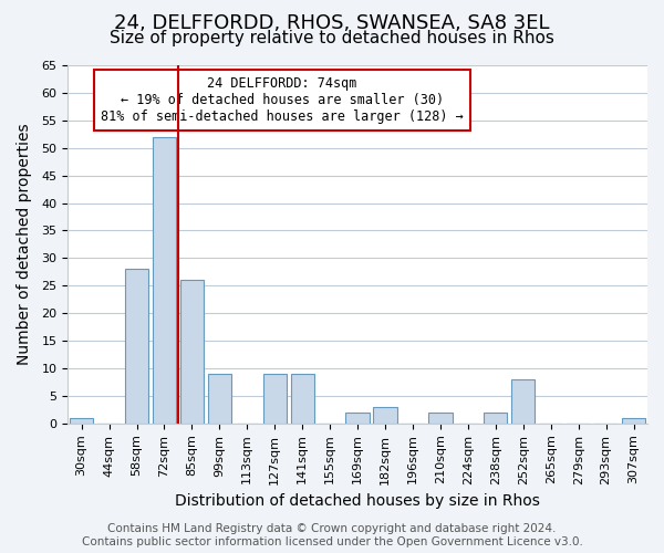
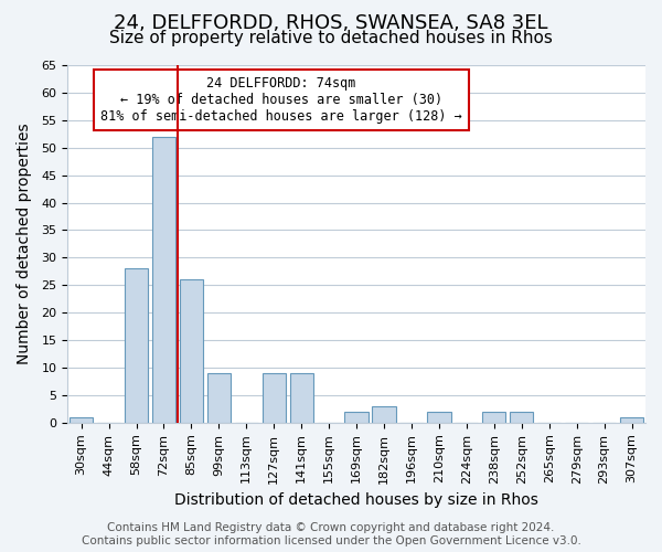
252sqm: 8 -> 2
